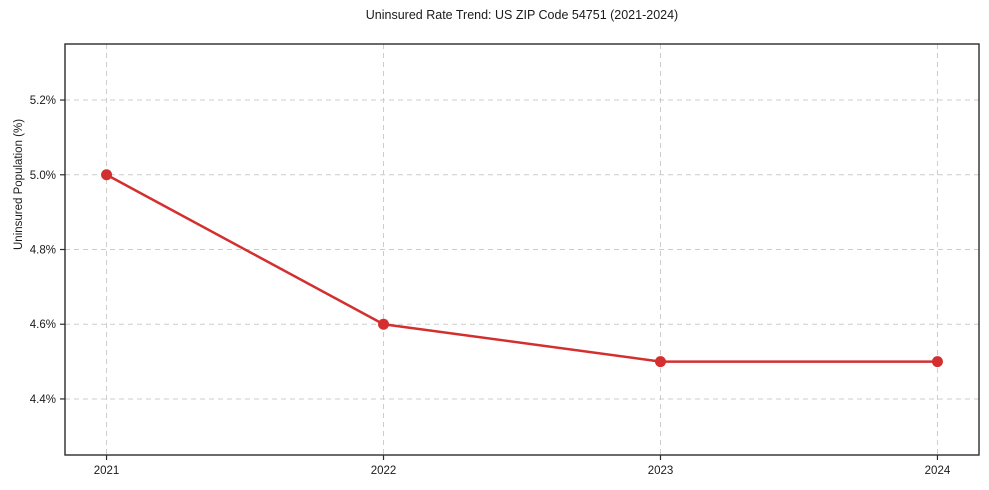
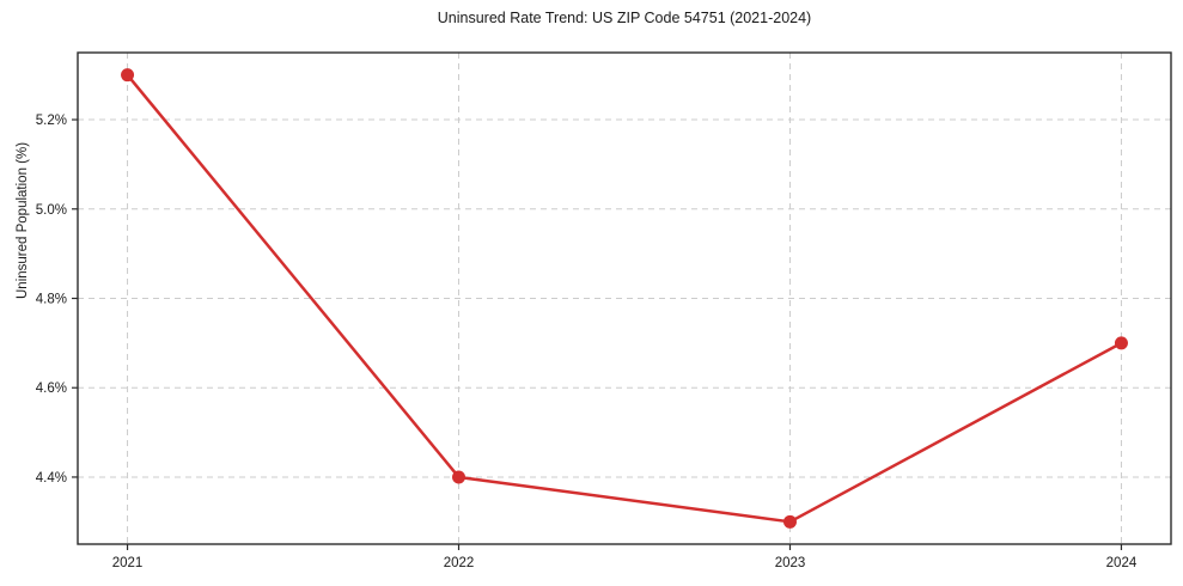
2021: 5.0% -> 5.3%
2022: 4.6% -> 4.4%
2023: 4.5% -> 4.3%
2024: 4.5% -> 4.7%
